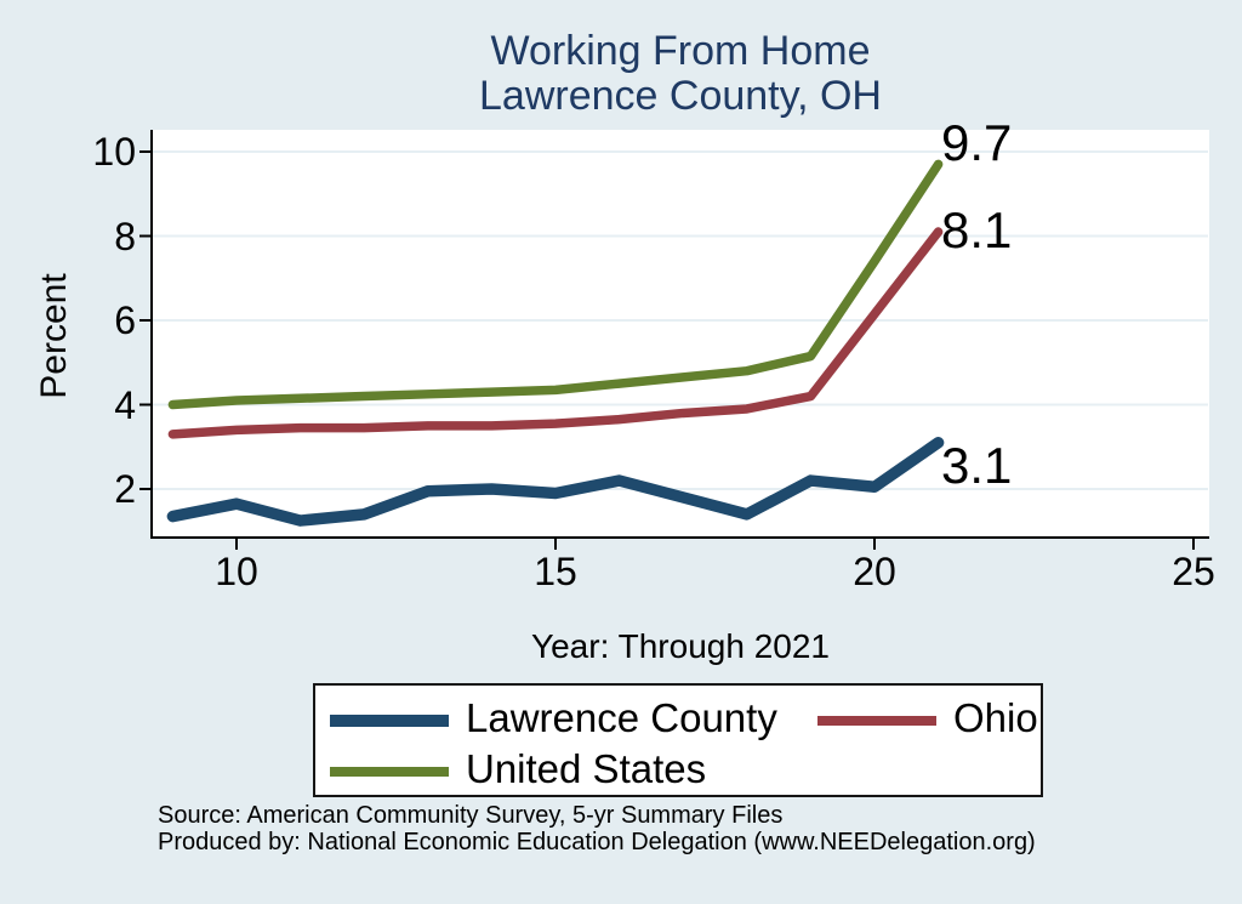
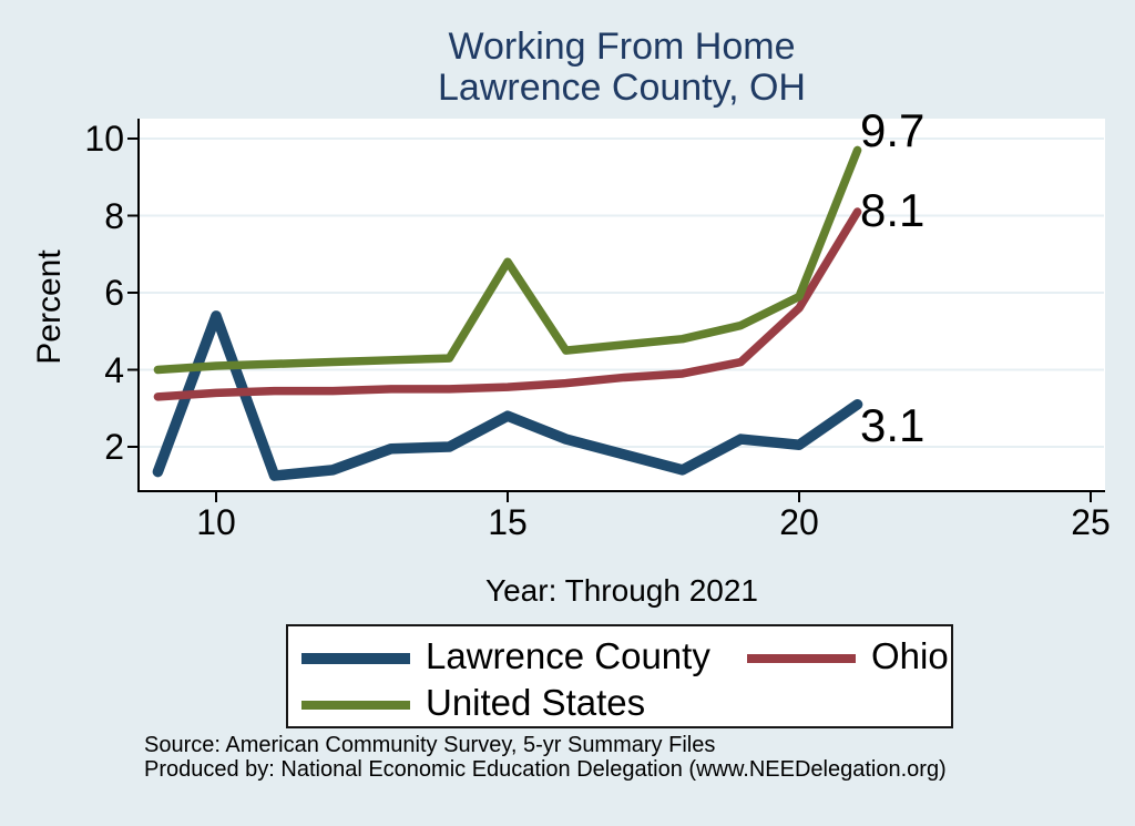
Lawrence County/10: 1.6 -> 5.4
Lawrence County/15: 1.9 -> 2.8
United States/15: 4.3 -> 6.8
Ohio/20: 6.2 -> 5.6
United States/20: 7.4 -> 5.9
